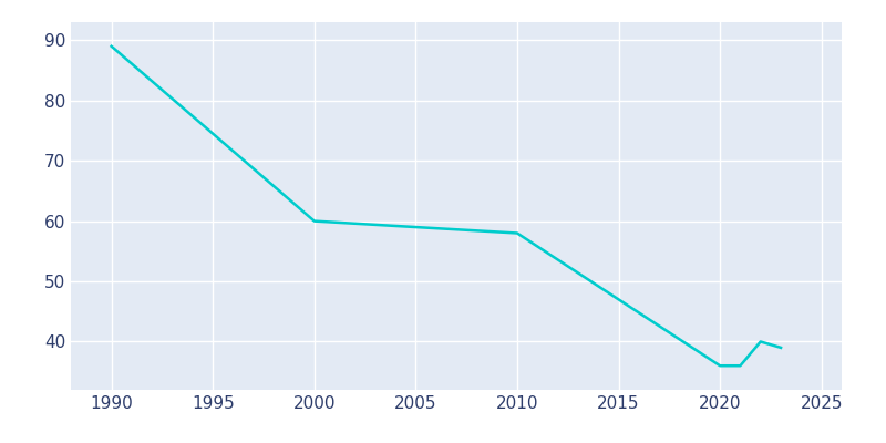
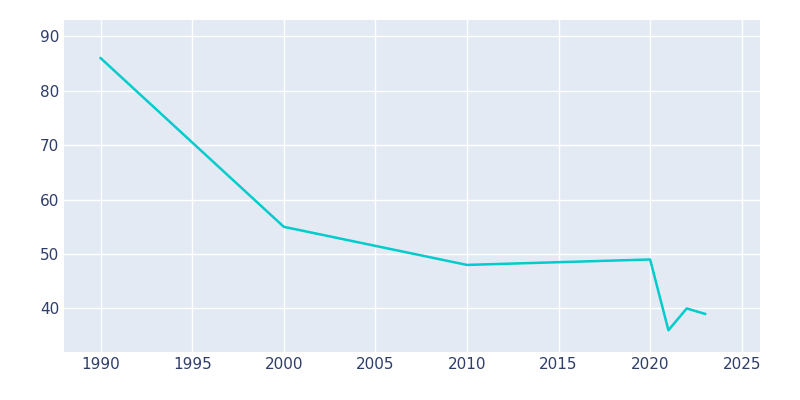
1990: 89 -> 86
2000: 60 -> 55
2010: 58 -> 48
2020: 36 -> 49
